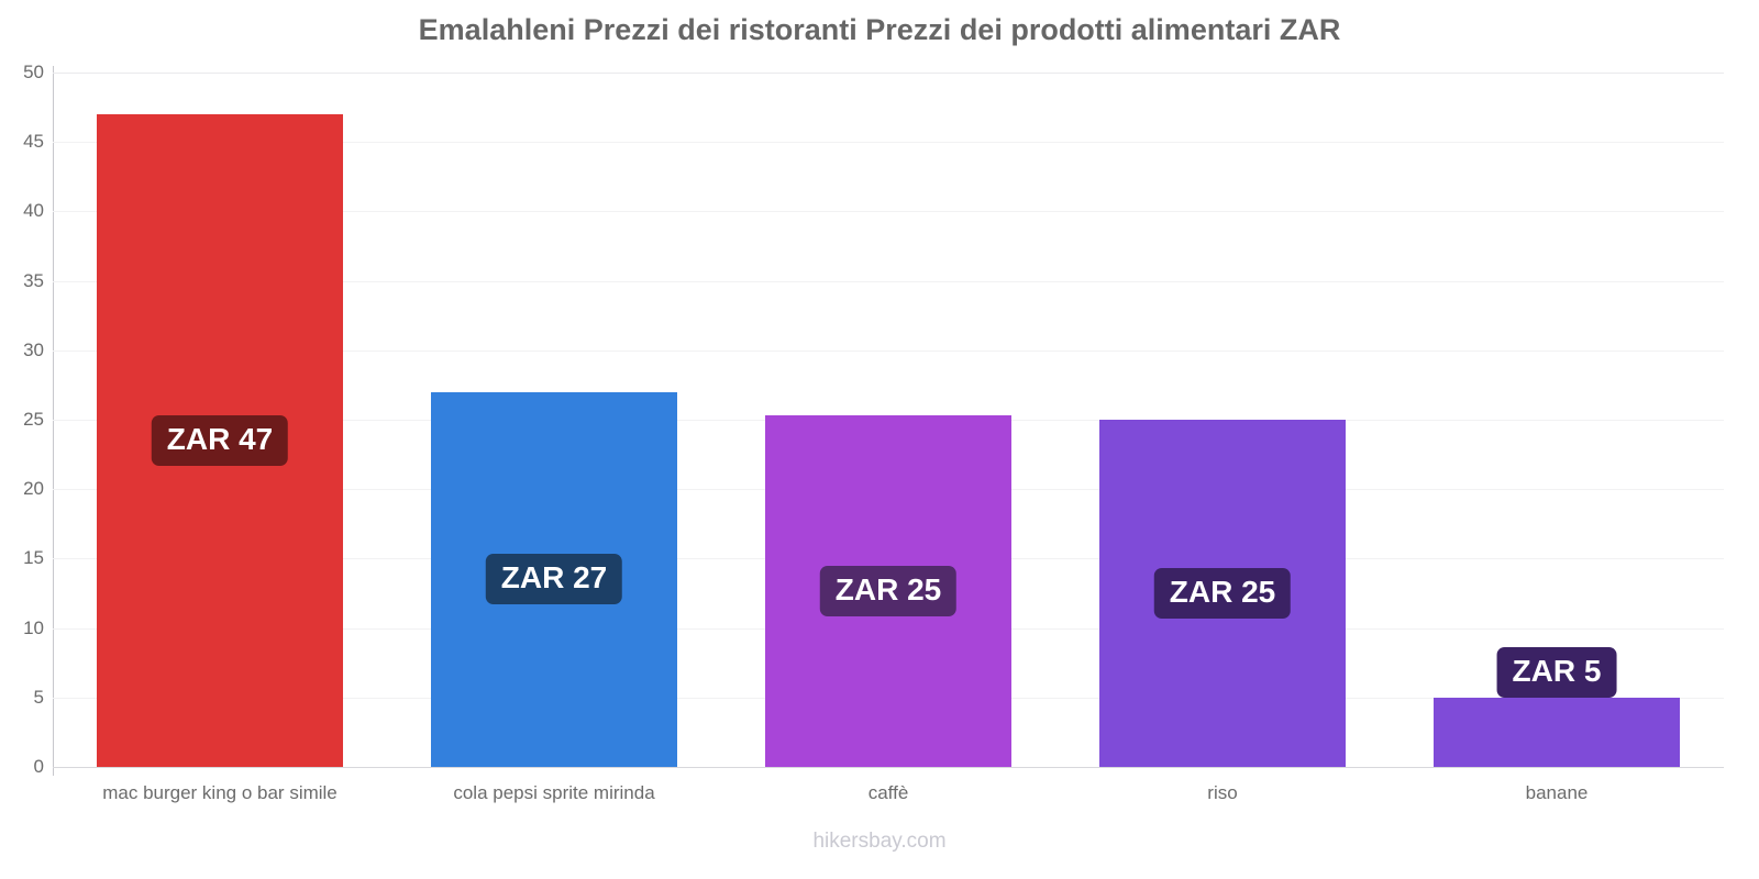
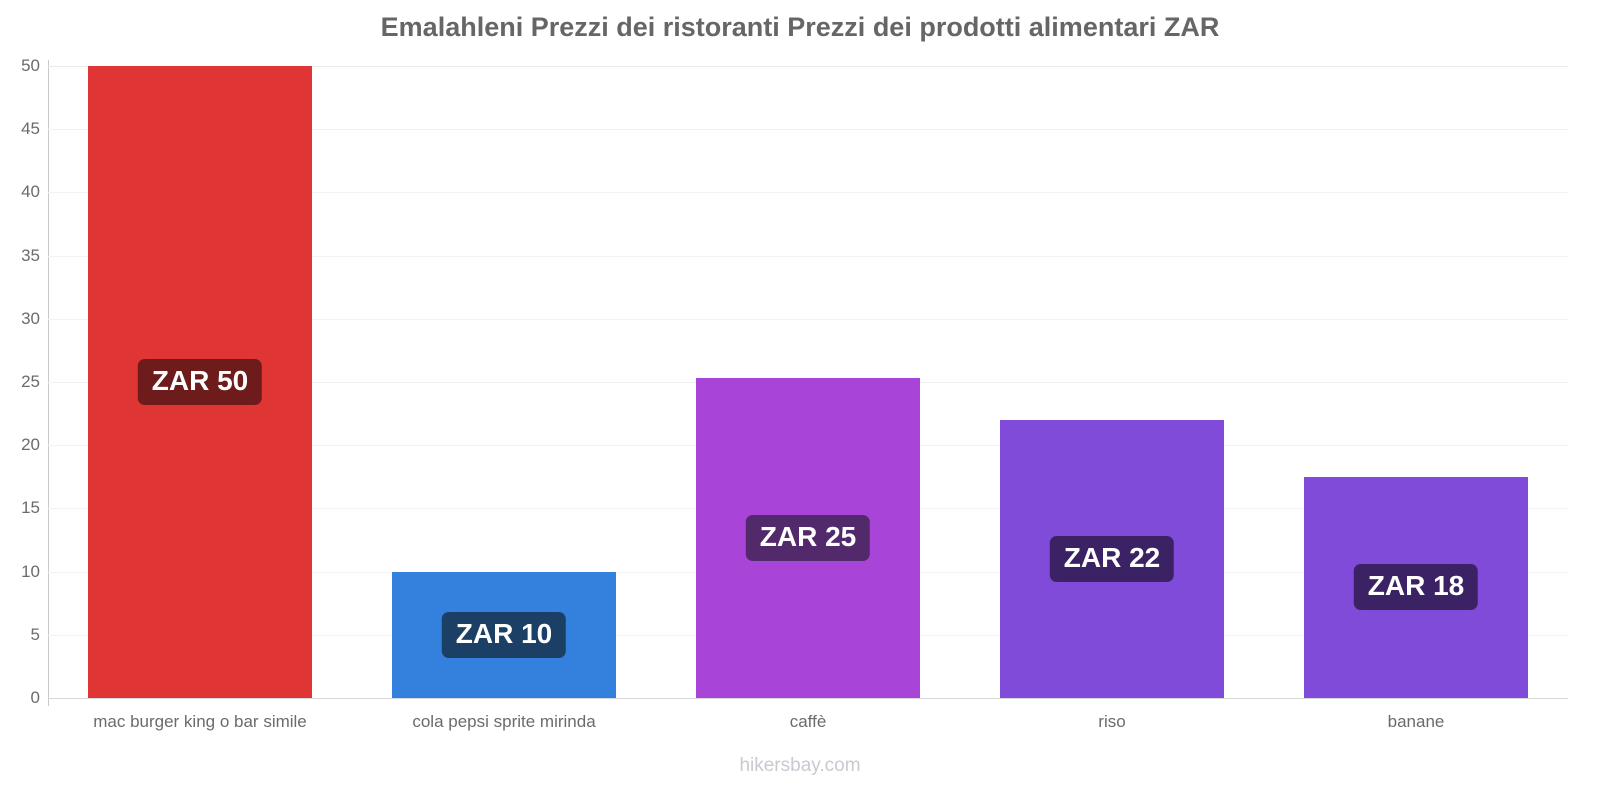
mac burger king o bar simile: 47 -> 50
cola pepsi sprite mirinda: 27 -> 10
riso: 25 -> 22
banane: 5 -> 18
